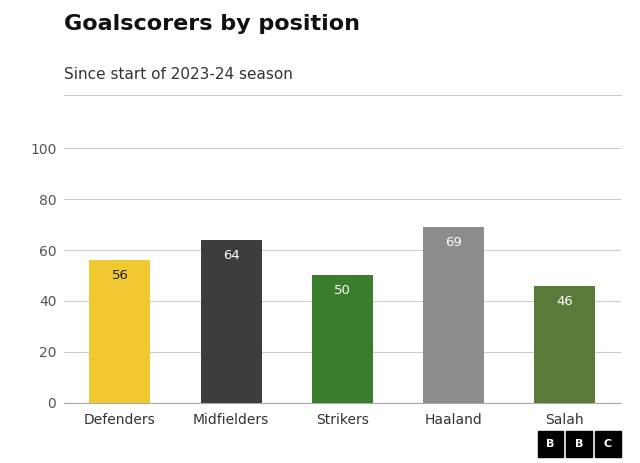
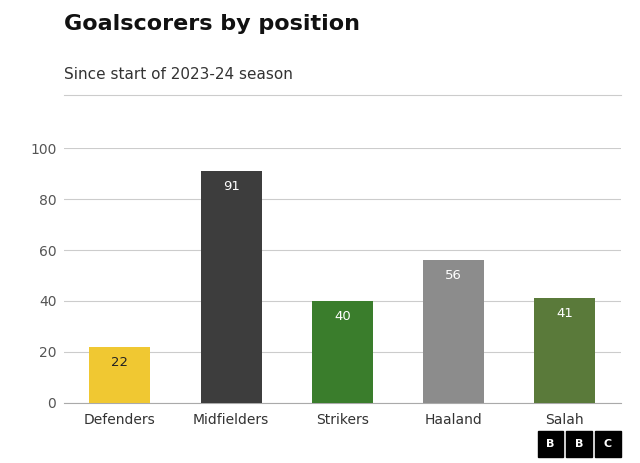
Defenders: 56 -> 22
Midfielders: 64 -> 91
Strikers: 50 -> 40
Haaland: 69 -> 56
Salah: 46 -> 41
